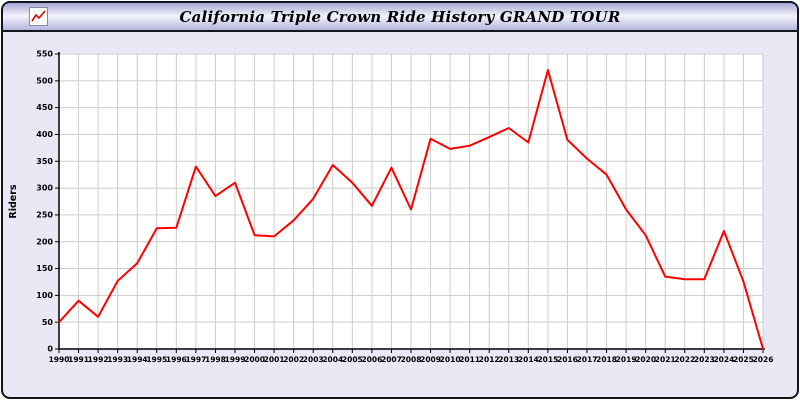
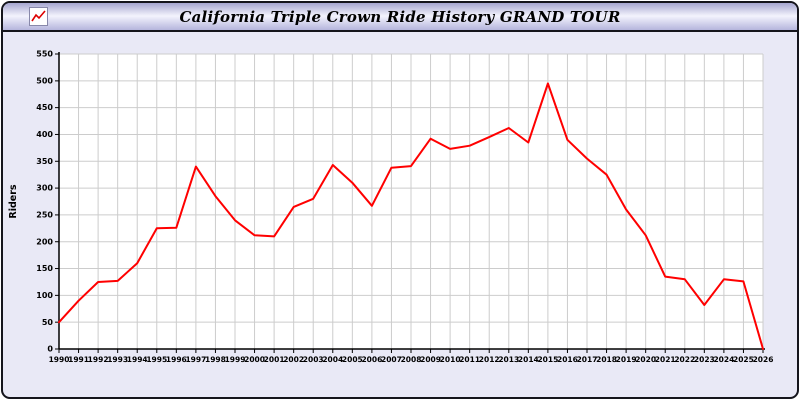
1992: 60 -> 120
1999: 310 -> 240
2002: 240 -> 260
2008: 260 -> 340
2015: 520 -> 500
2023: 130 -> 80
2024: 220 -> 130
